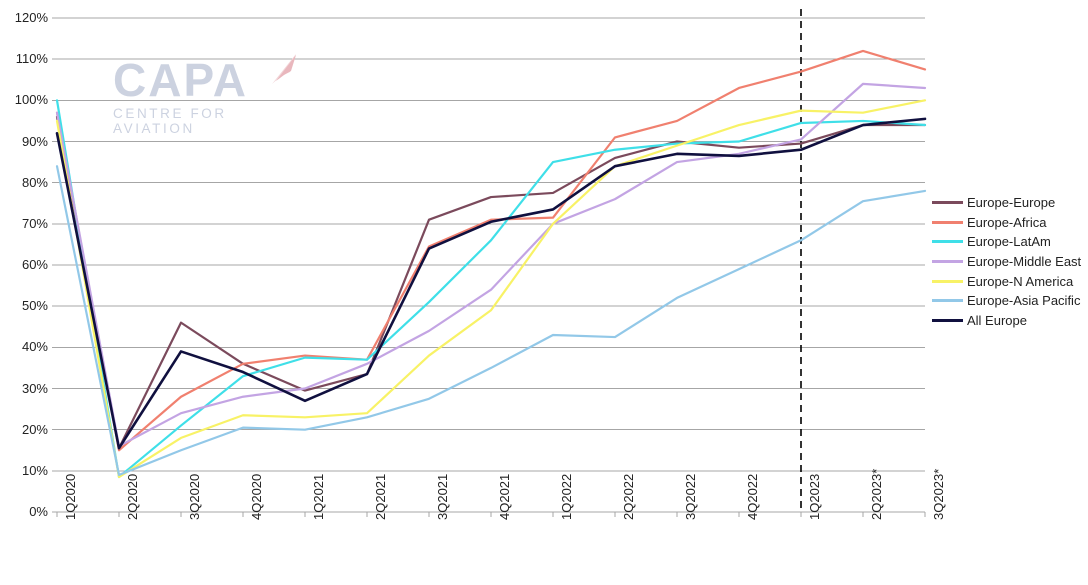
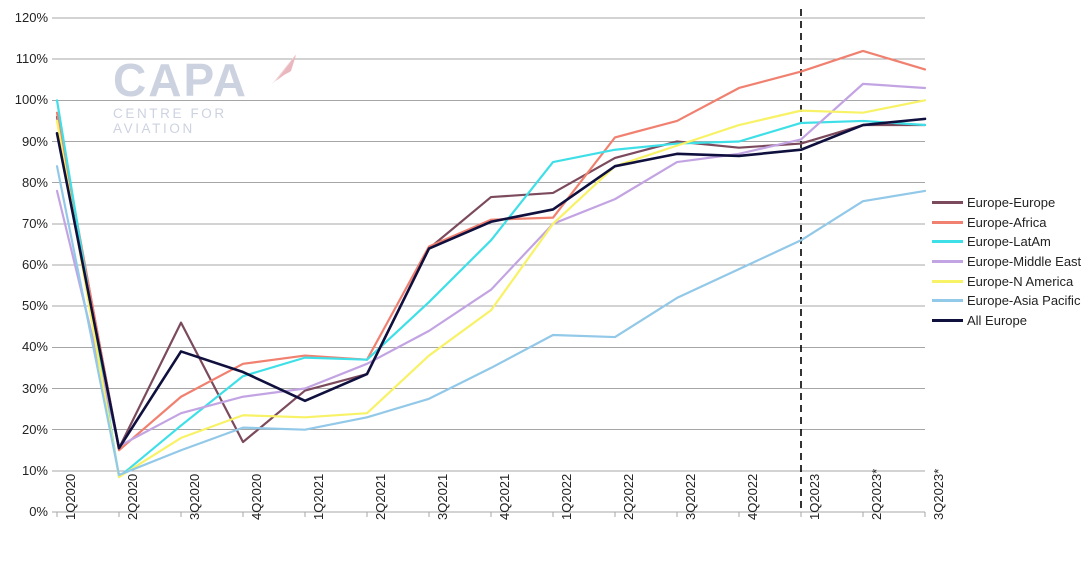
Europe-Middle East/1Q2020: 97% -> 78%
Europe-Europe/4Q2020: 36% -> 17%
Europe-Europe/3Q2021: 71% -> 64%
